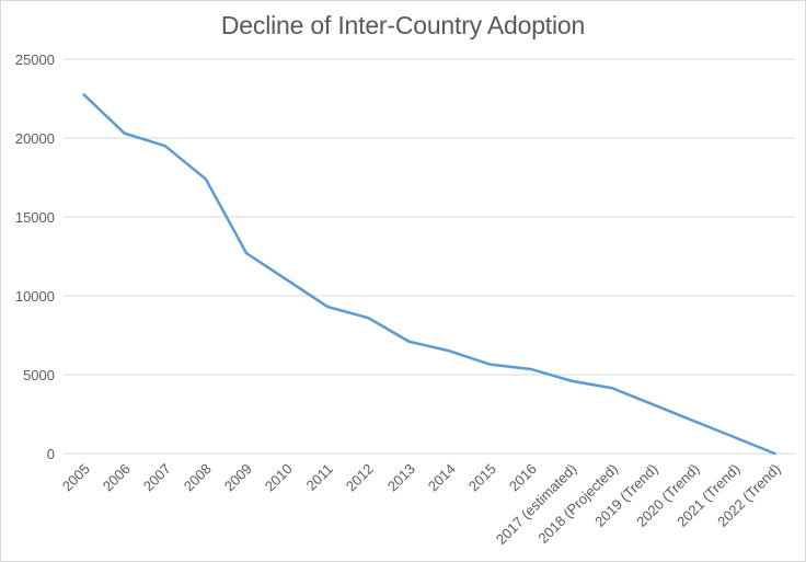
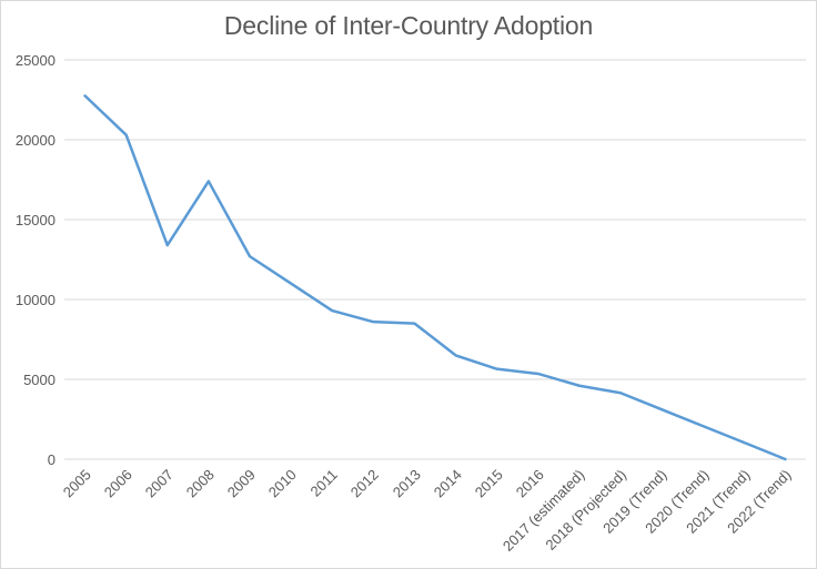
2007: 19500 -> 13400
2013: 7100 -> 8500
